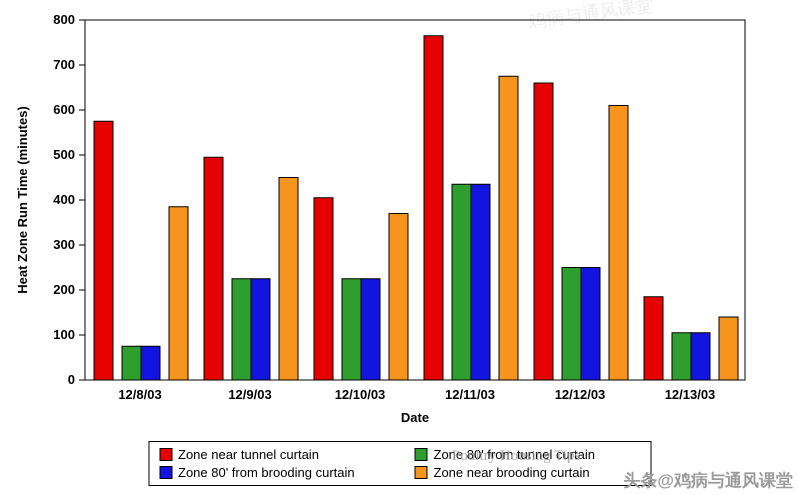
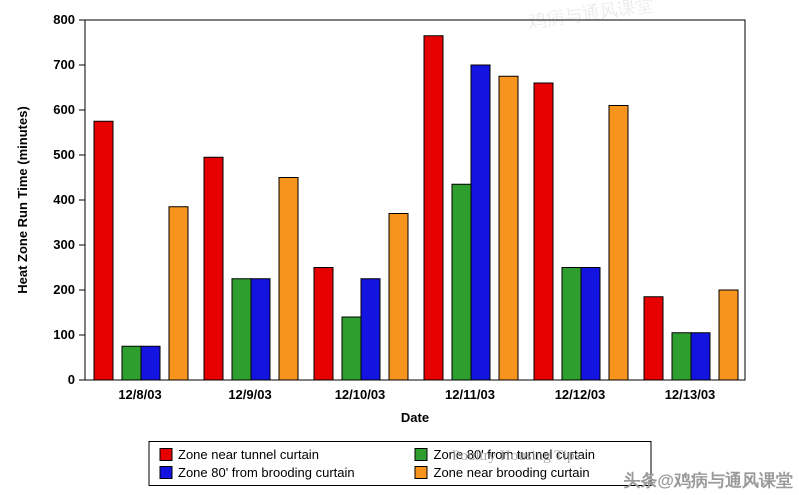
Zone near tunnel curtain/12/10/03: 400 -> 250
Zone 80' from tunnel curtain/12/10/03: 220 -> 140
Zone 80' from brooding curtain/12/11/03: 440 -> 700
Zone near brooding curtain/12/13/03: 140 -> 200
